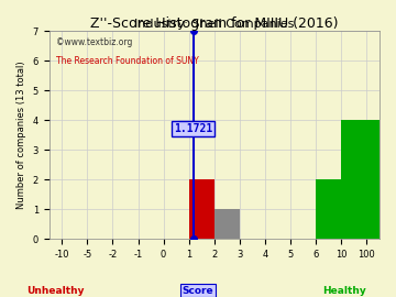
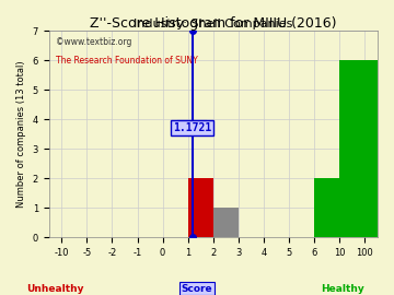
100: 4 -> 6
